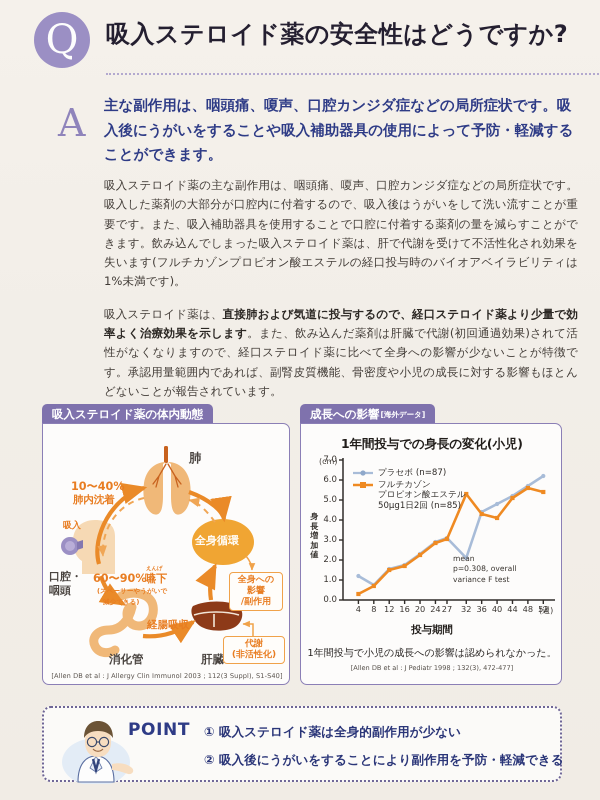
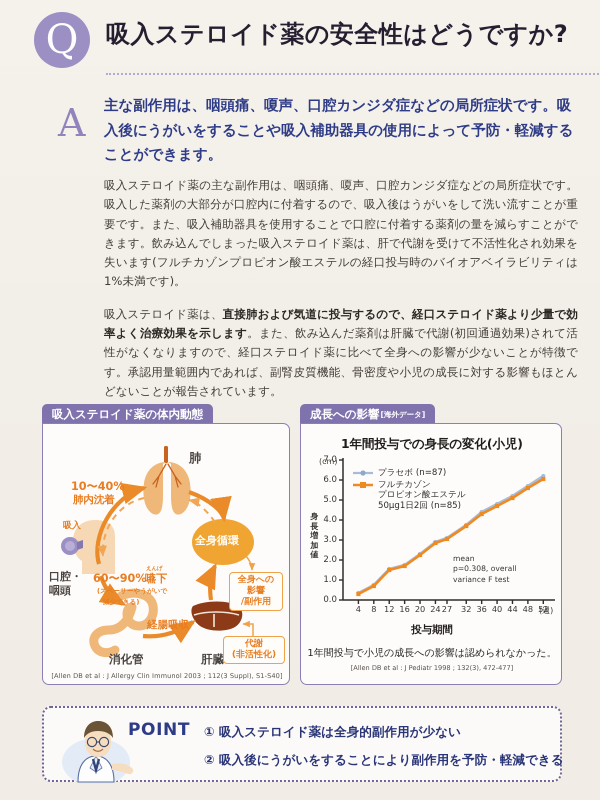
プラセボ (n=87)/4: 1.2 -> 0.3
プラセボ (n=87)/32: 2.1 -> 3.8
フルチカゾンプロピオン酸エステル50μg1日2回 (n=85)/32: 5.3 -> 3.7
フルチカゾンプロピオン酸エステル50μg1日2回 (n=85)/40: 4.1 -> 4.7
フルチカゾンプロピオン酸エステル50μg1日2回 (n=85)/52: 5.4 -> 6.0
